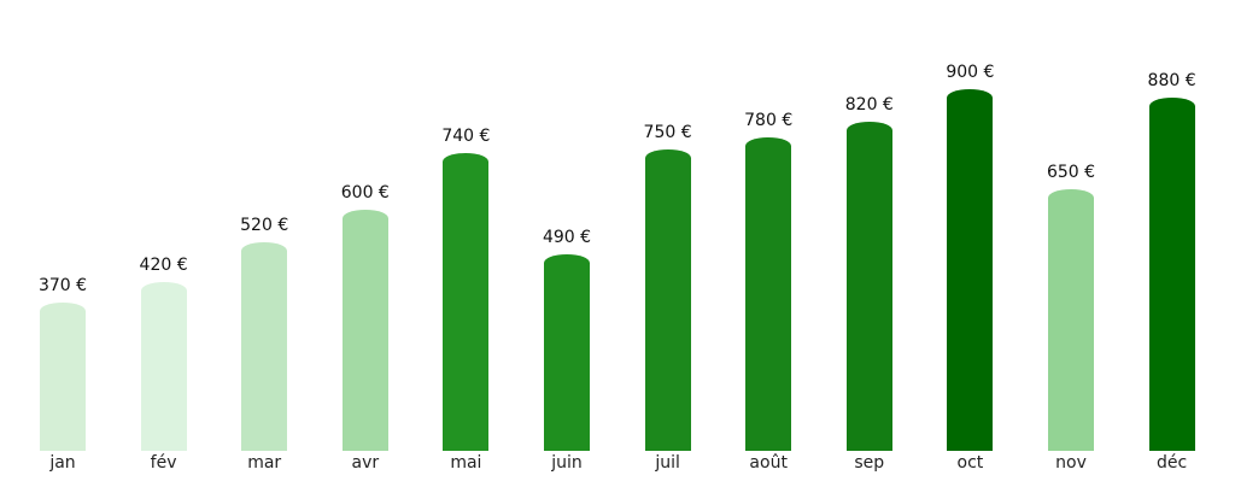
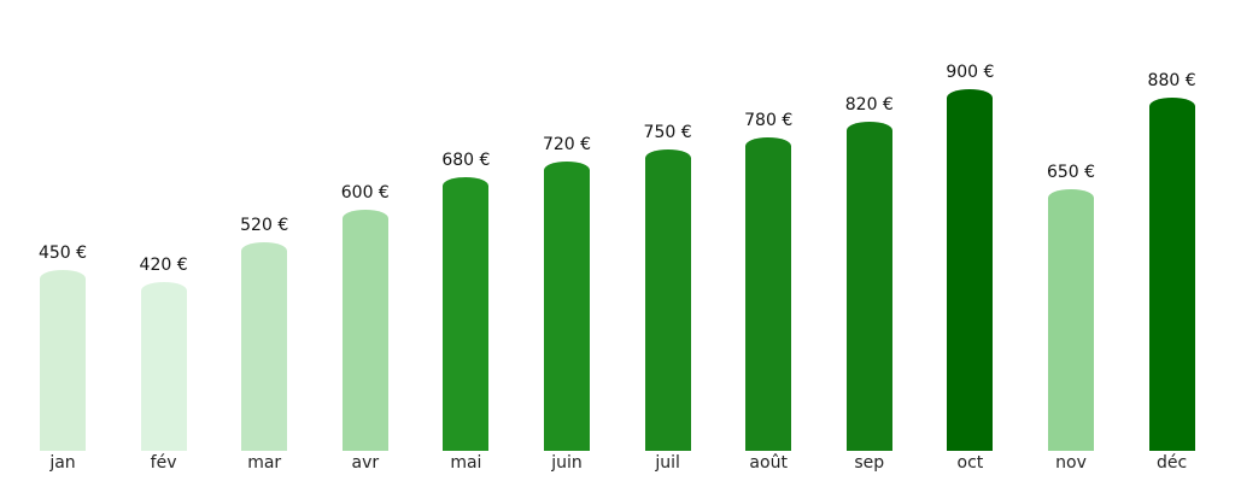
jan: 370 -> 450
mai: 740 -> 680
juin: 490 -> 720
